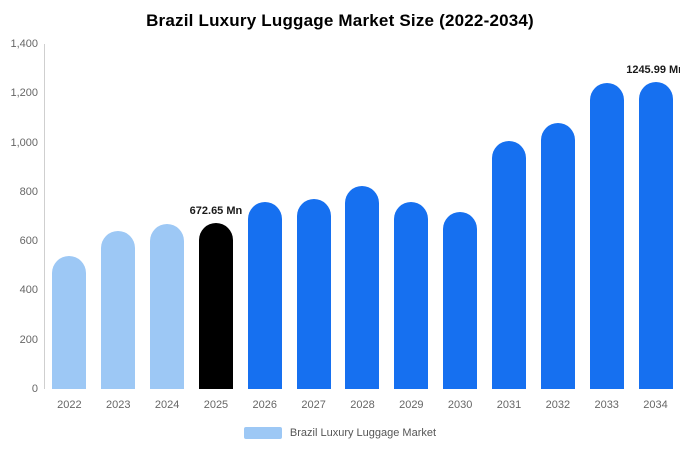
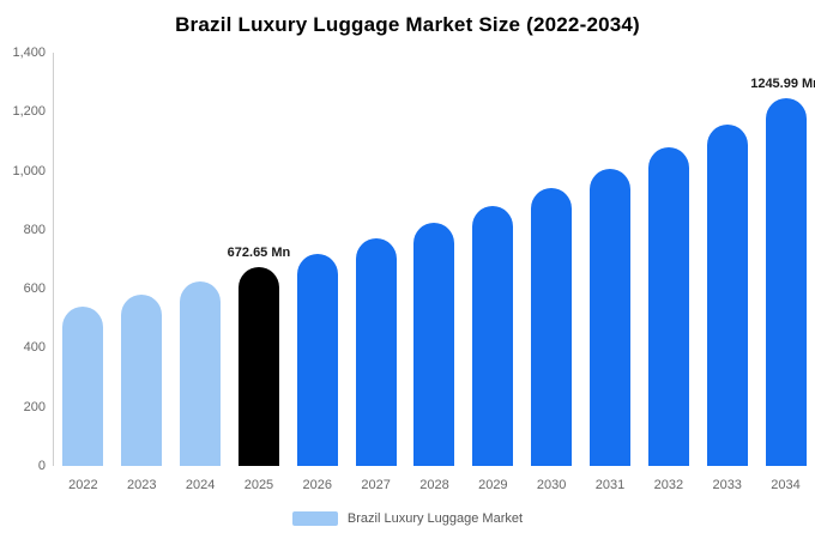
2023: 640 -> 580
2024: 670 -> 620
2026: 760 -> 720
2029: 760 -> 880
2030: 720 -> 940
2033: 1240 -> 1160
